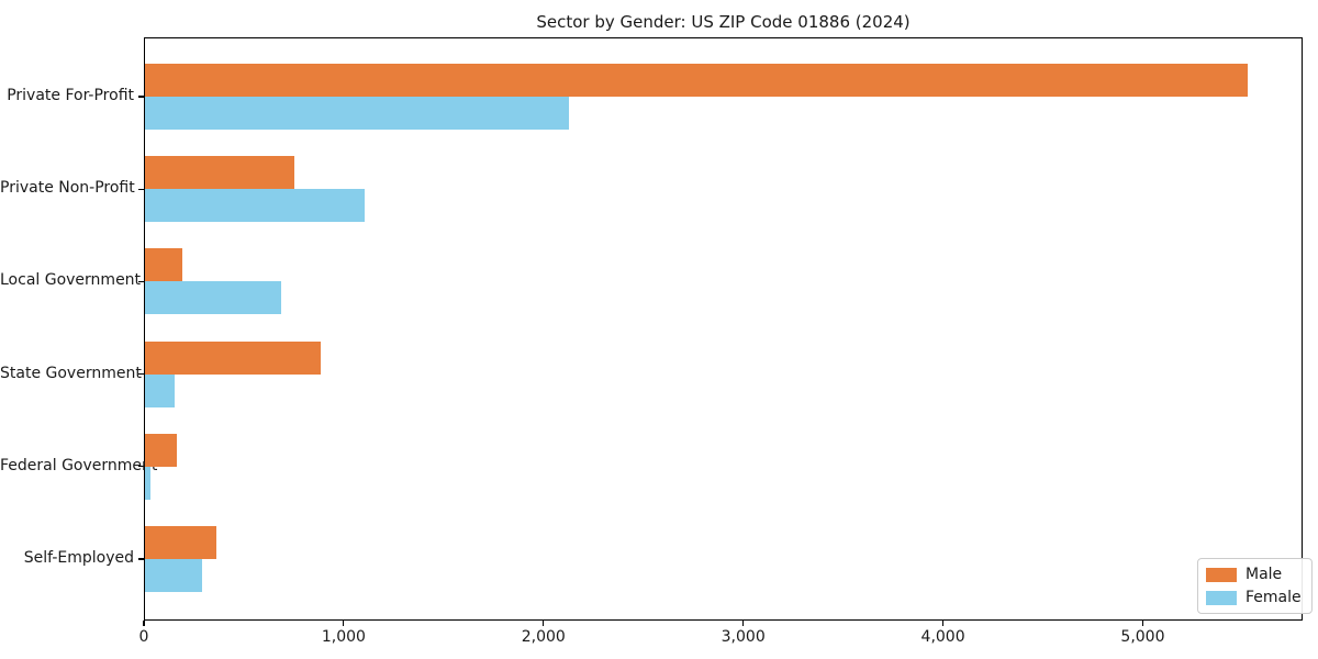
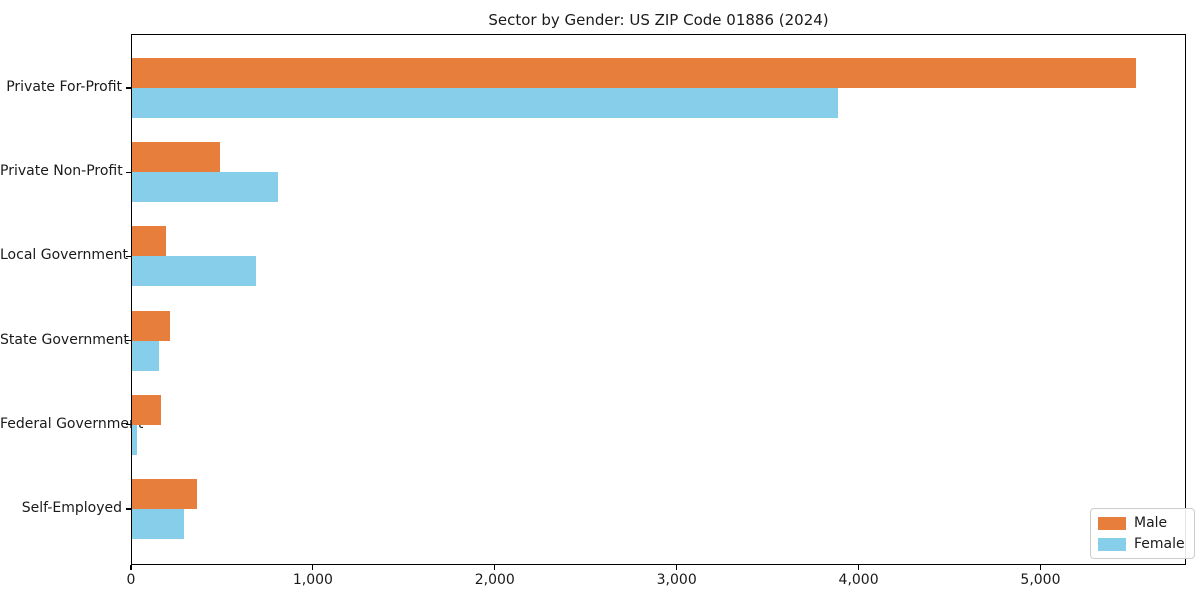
Female/Private For-Profit: 2120 -> 3880
Male/Private Non-Profit: 750 -> 480
Female/Private Non-Profit: 1100 -> 800
Male/State Government: 880 -> 210
